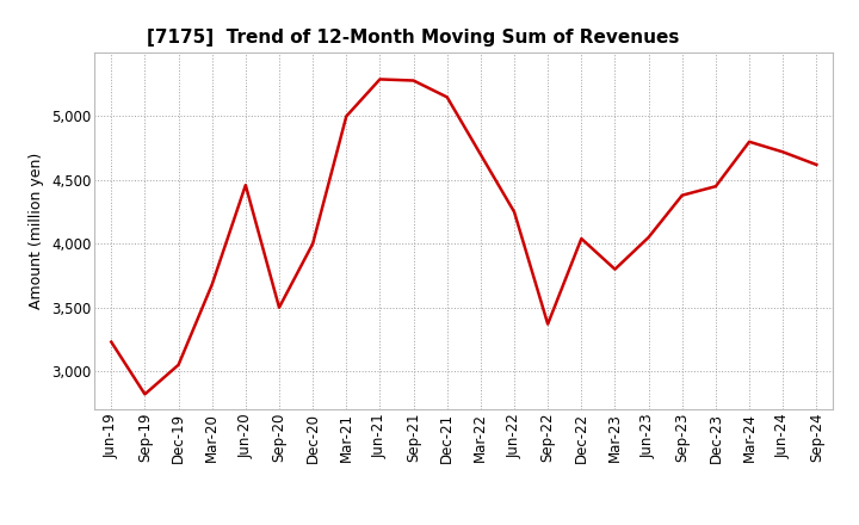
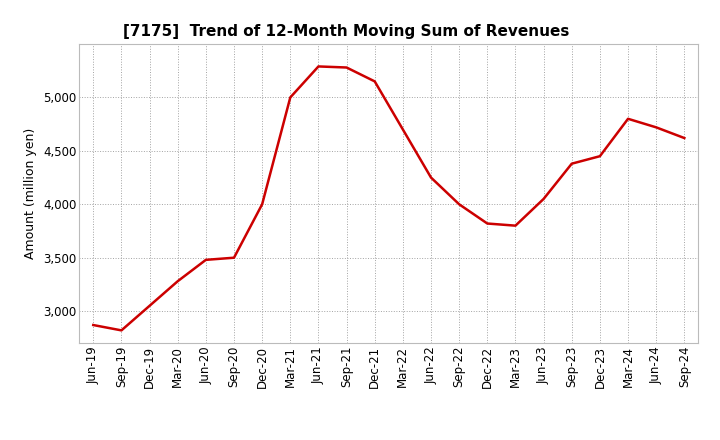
Jun-19: 3,230 -> 2,870
Mar-20: 3,680 -> 3,280
Jun-20: 4,460 -> 3,480
Sep-22: 3,370 -> 4,000
Dec-22: 4,040 -> 3,820
